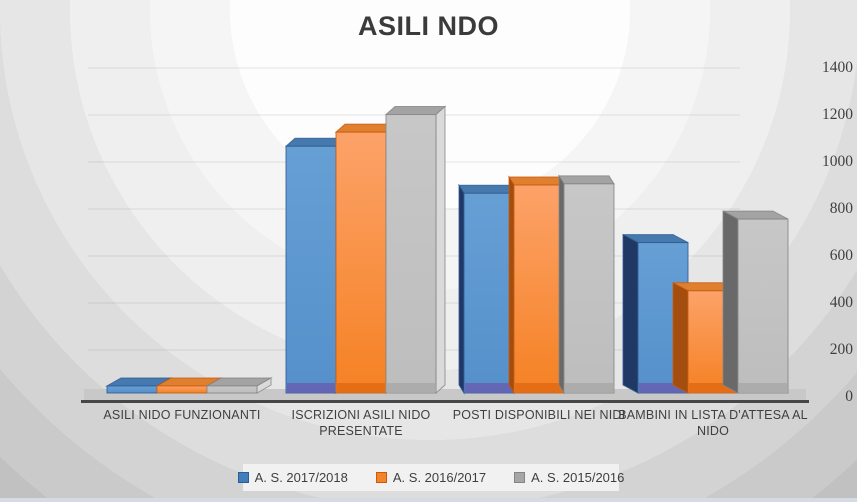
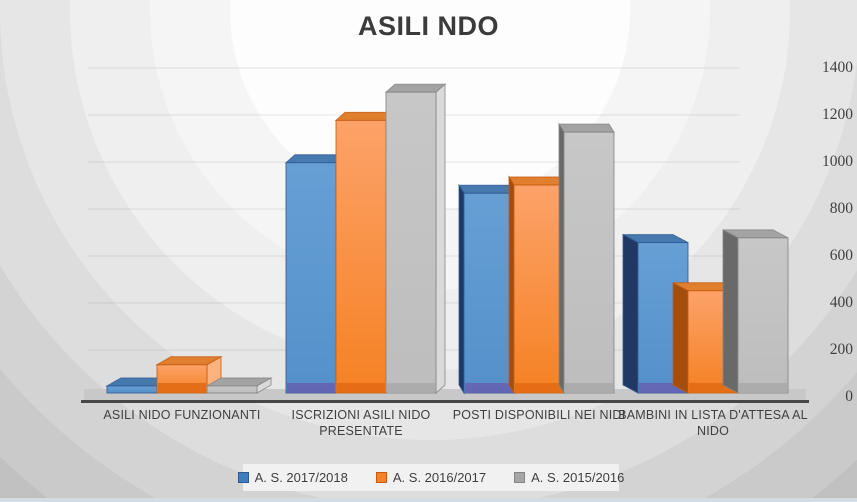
A. S. 2016/2017/ASILI NIDO FUNZIONANTI: 30 -> 120
A. S. 2017/2018/ISCRIZIONI ASILI NIDO PRESENTATE: 1050 -> 980
A. S. 2016/2017/ISCRIZIONI ASILI NIDO PRESENTATE: 1110 -> 1160
A. S. 2015/2016/ISCRIZIONI ASILI NIDO PRESENTATE: 1180 -> 1280
A. S. 2015/2016/POSTI DISPONIBILI NEI NIDI: 890 -> 1110
A. S. 2015/2016/BAMBINI IN LISTA D'ATTESA AL NIDO: 740 -> 660
